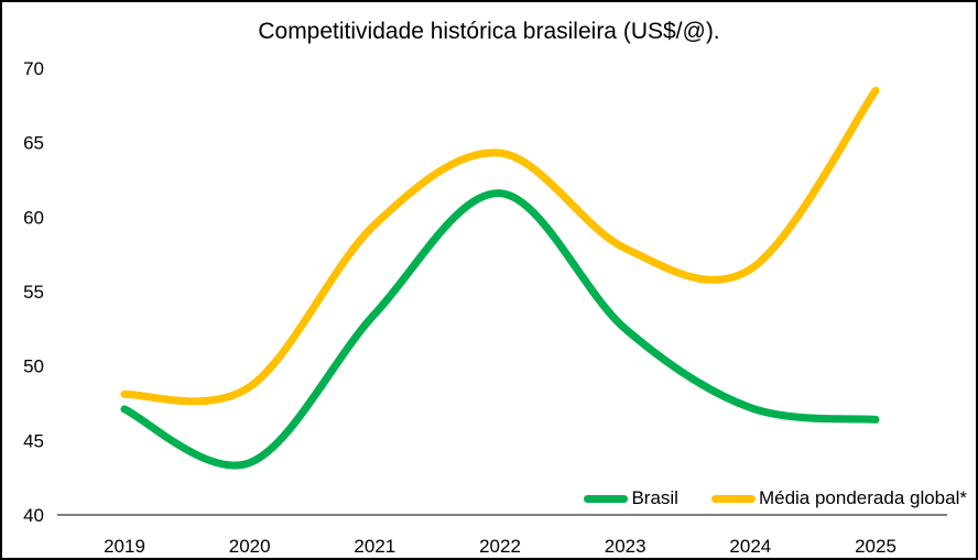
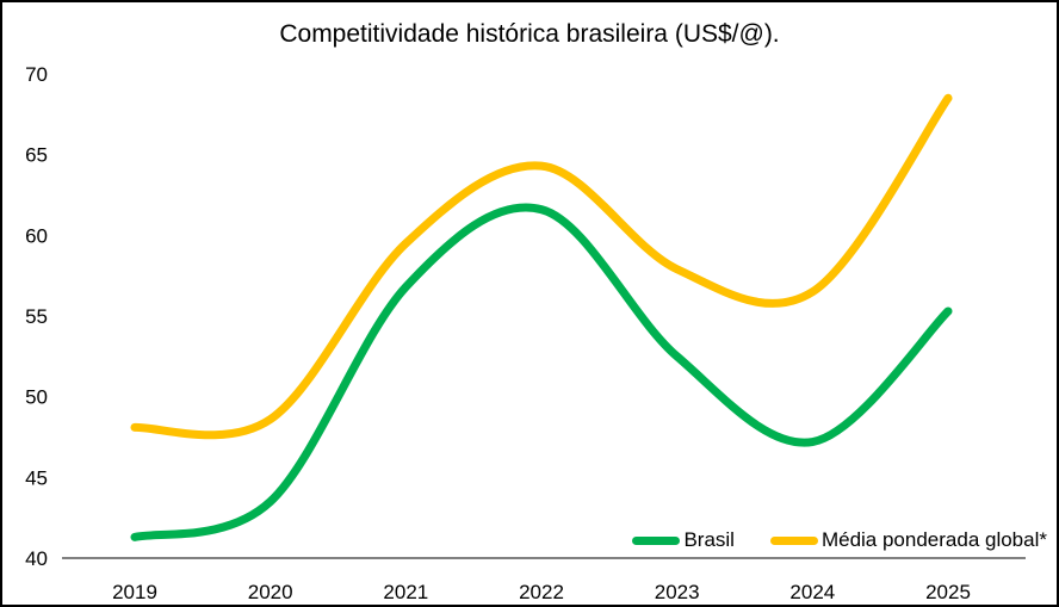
Brasil/2019: 47.1 -> 41.3
Brasil/2021: 53.5 -> 56.8
Brasil/2025: 46.4 -> 55.3
